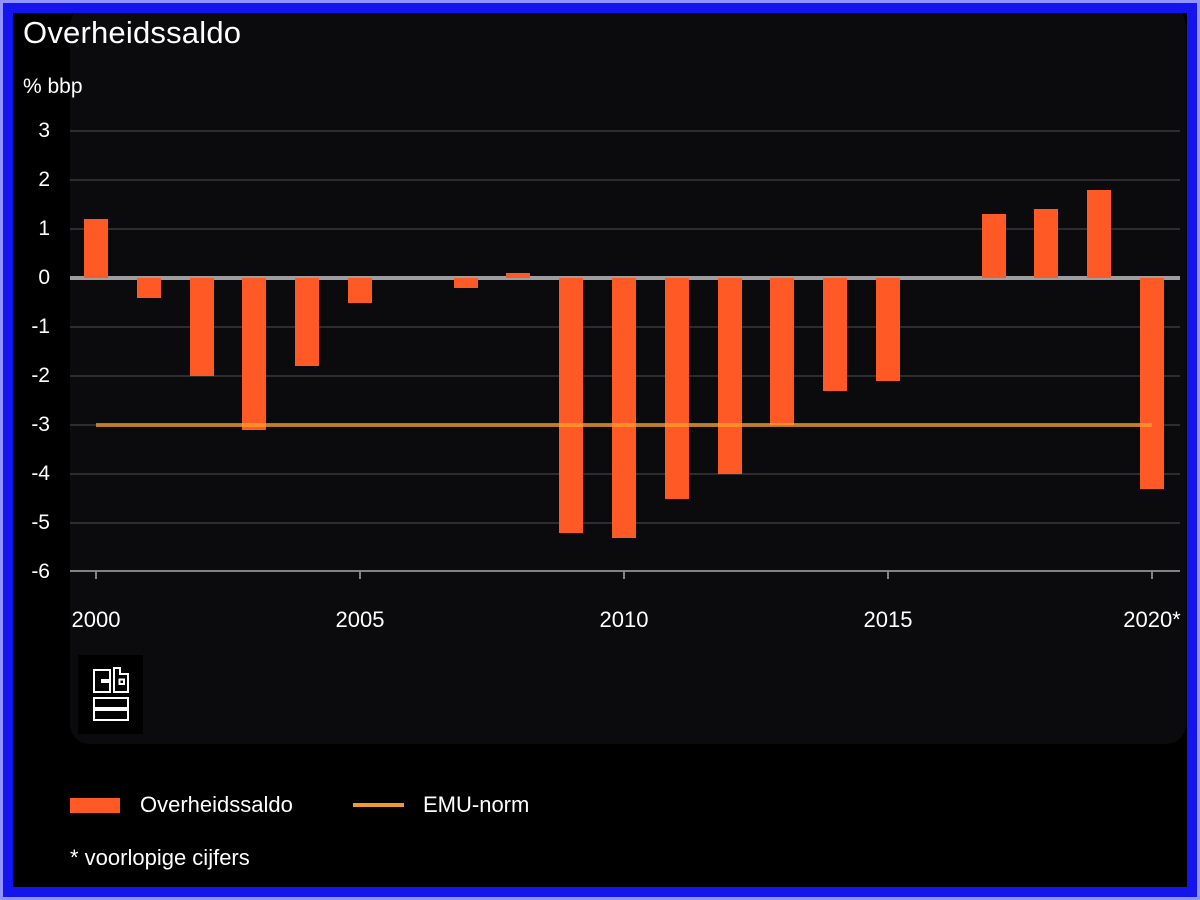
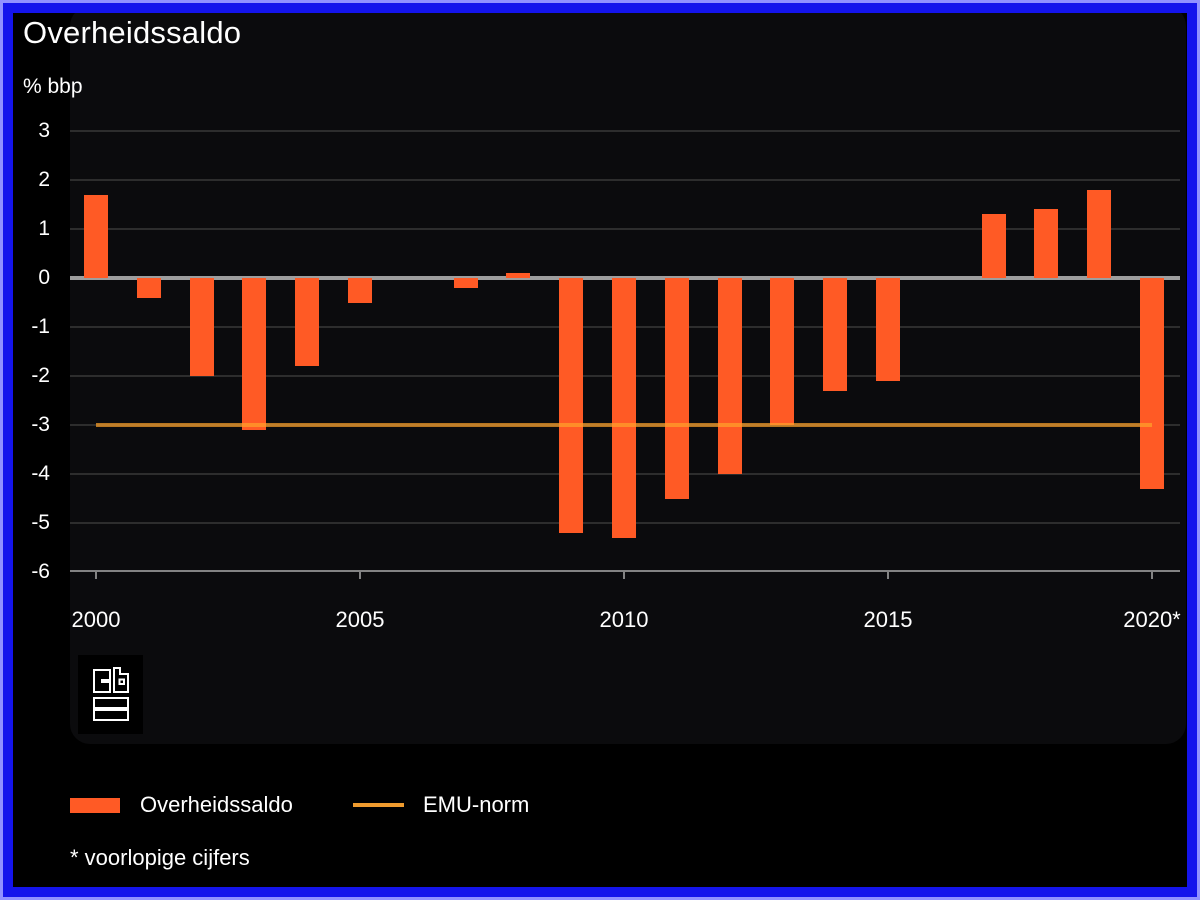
2000: 1.2 -> 1.7
